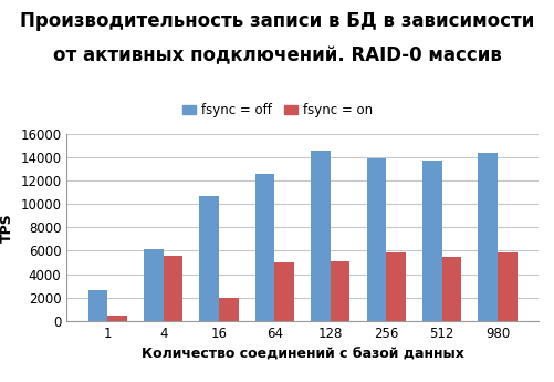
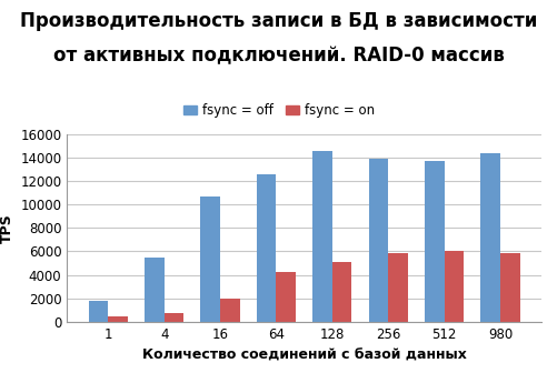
fsync = off/1: 2600 -> 1800
fsync = off/4: 6100 -> 5500
fsync = on/4: 5600 -> 700
fsync = on/64: 5000 -> 4200
fsync = on/512: 5500 -> 6000
